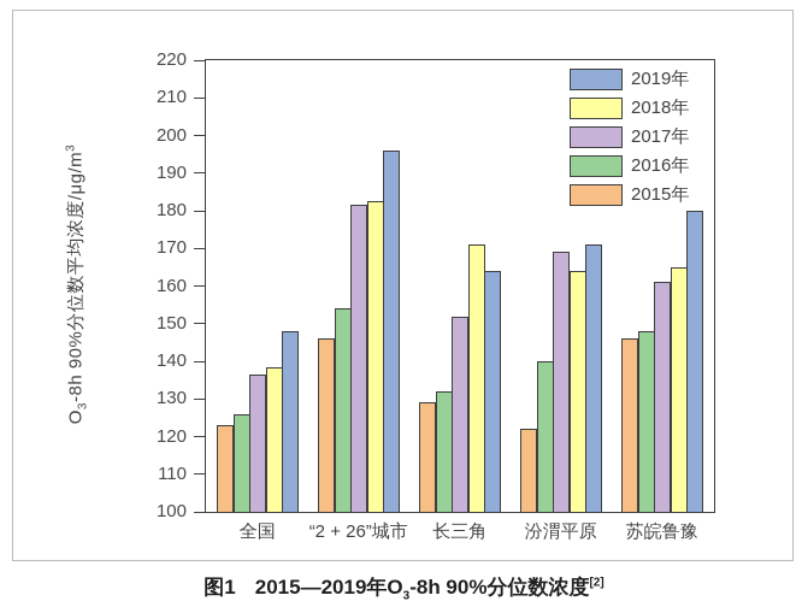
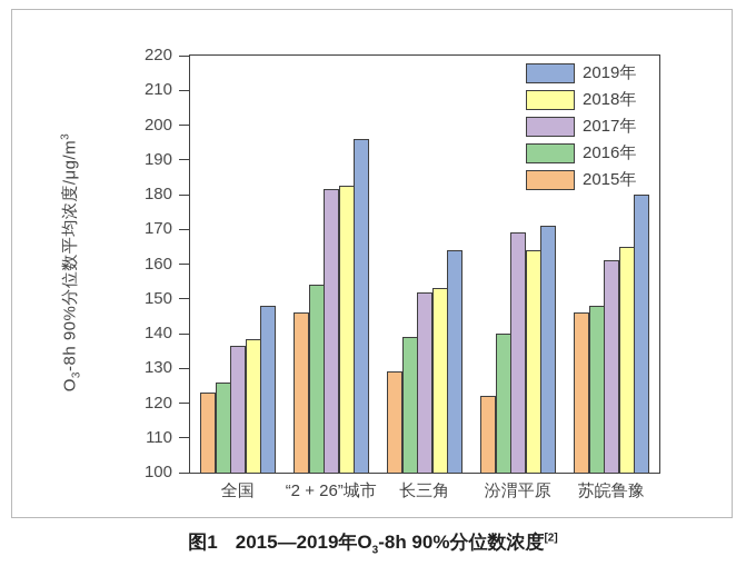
2016年/长三角: 132 -> 139
2018年/长三角: 171 -> 153
